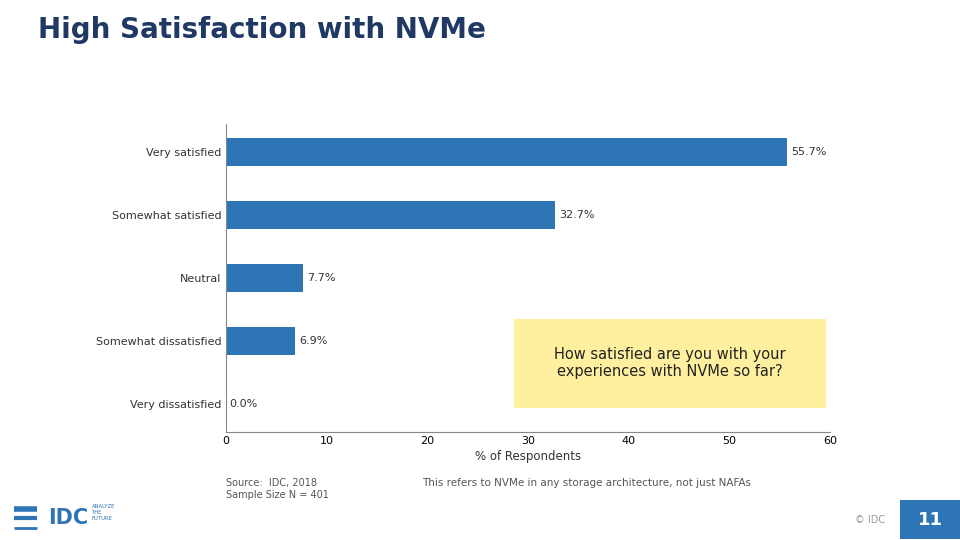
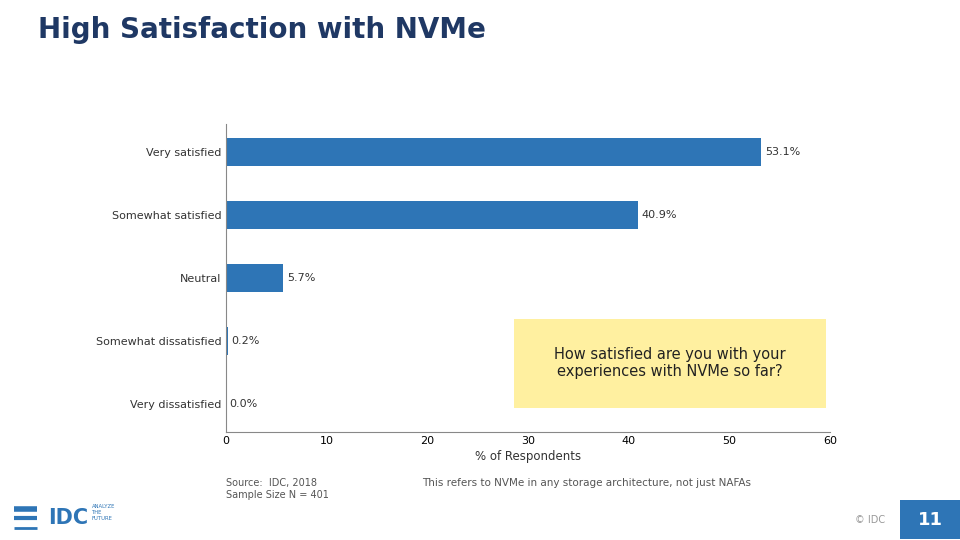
Very satisfied: 55.7% -> 53.1%
Somewhat satisfied: 32.7% -> 40.9%
Neutral: 7.7% -> 5.7%
Somewhat dissatisfied: 6.9% -> 0.2%
